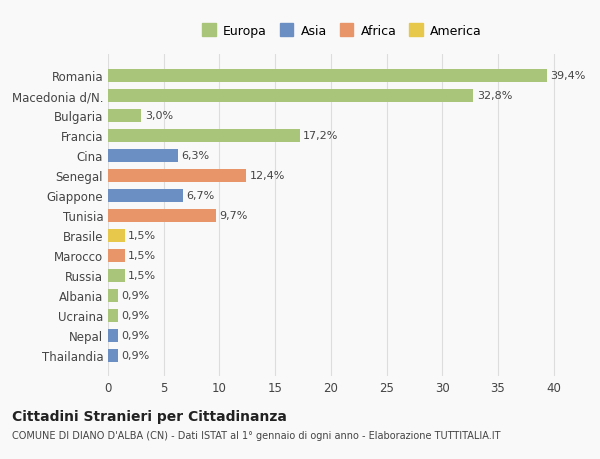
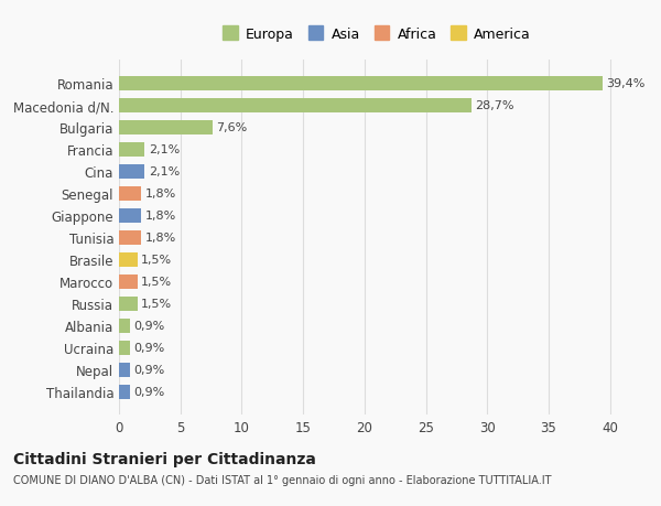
Macedonia d/N.: 32,8% -> 28,7%
Bulgaria: 3,0% -> 7,6%
Francia: 17,2% -> 2,1%
Cina: 6,3% -> 2,1%
Senegal: 12,4% -> 1,8%
Giappone: 6,7% -> 1,8%
Tunisia: 9,7% -> 1,8%
